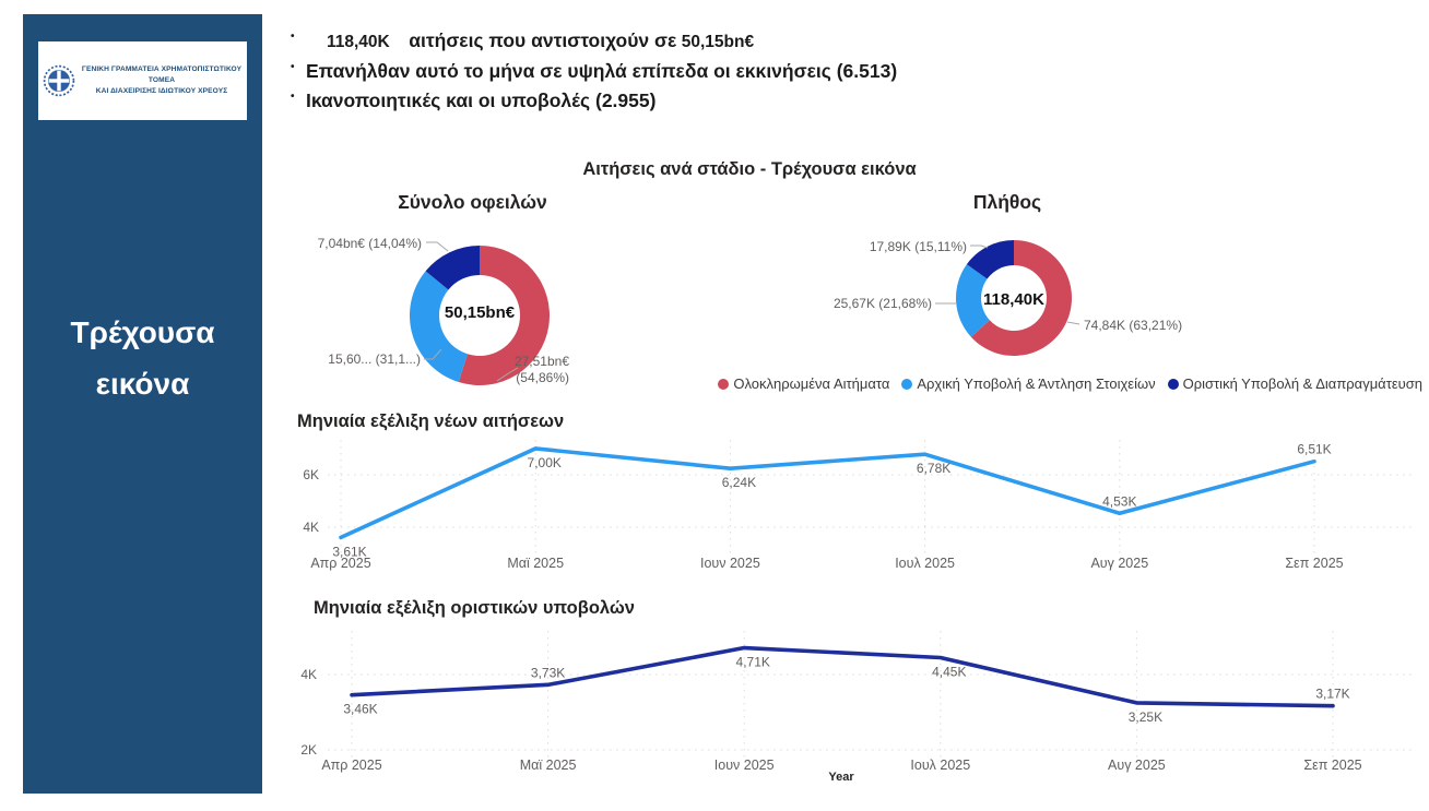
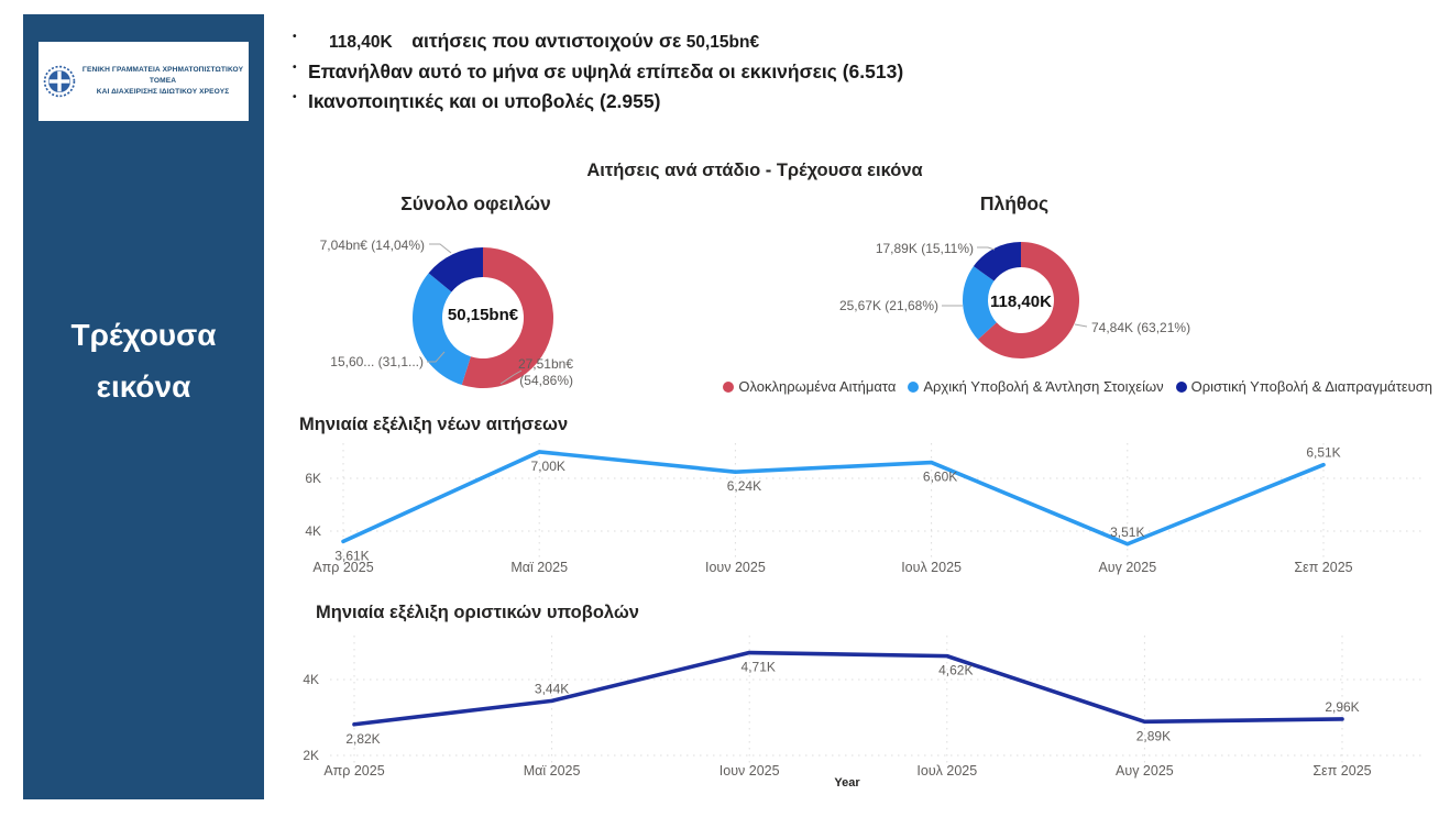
Μηνιαία εξέλιξη νέων αιτήσεων/Ιουλ 2025: 6,78K -> 6,60K
Μηνιαία εξέλιξη νέων αιτήσεων/Αυγ 2025: 4,53K -> 3,51K
Μηνιαία εξέλιξη οριστικών υποβολών/Απρ 2025: 3,46K -> 2,82K
Μηνιαία εξέλιξη οριστικών υποβολών/Μαϊ 2025: 3,73K -> 3,44K
Μηνιαία εξέλιξη οριστικών υποβολών/Ιουλ 2025: 4,45K -> 4,62K
Μηνιαία εξέλιξη οριστικών υποβολών/Αυγ 2025: 3,25K -> 2,89K
Μηνιαία εξέλιξη οριστικών υποβολών/Σεπ 2025: 3,17K -> 2,96K
